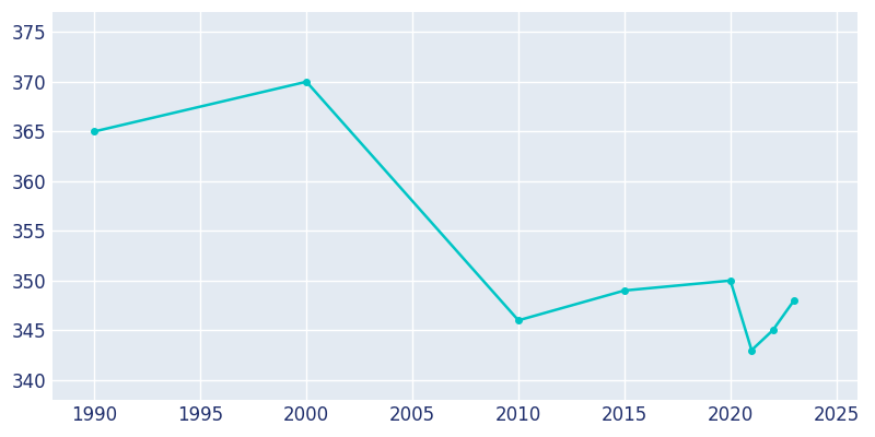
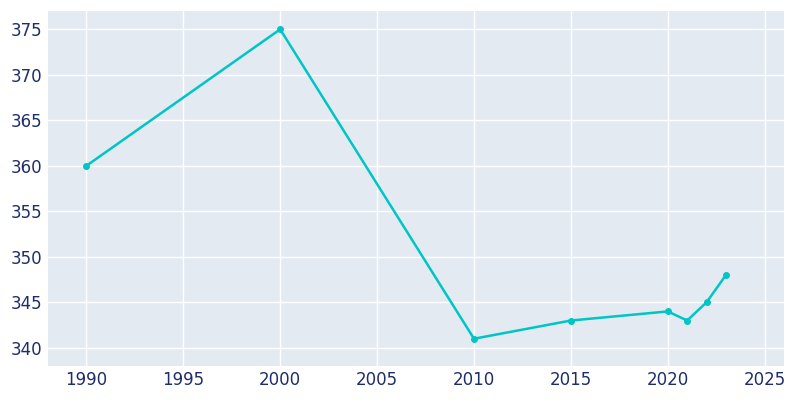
1990: 365 -> 360
2000: 370 -> 375
2010: 346 -> 341
2015: 349 -> 343
2020: 350 -> 344
